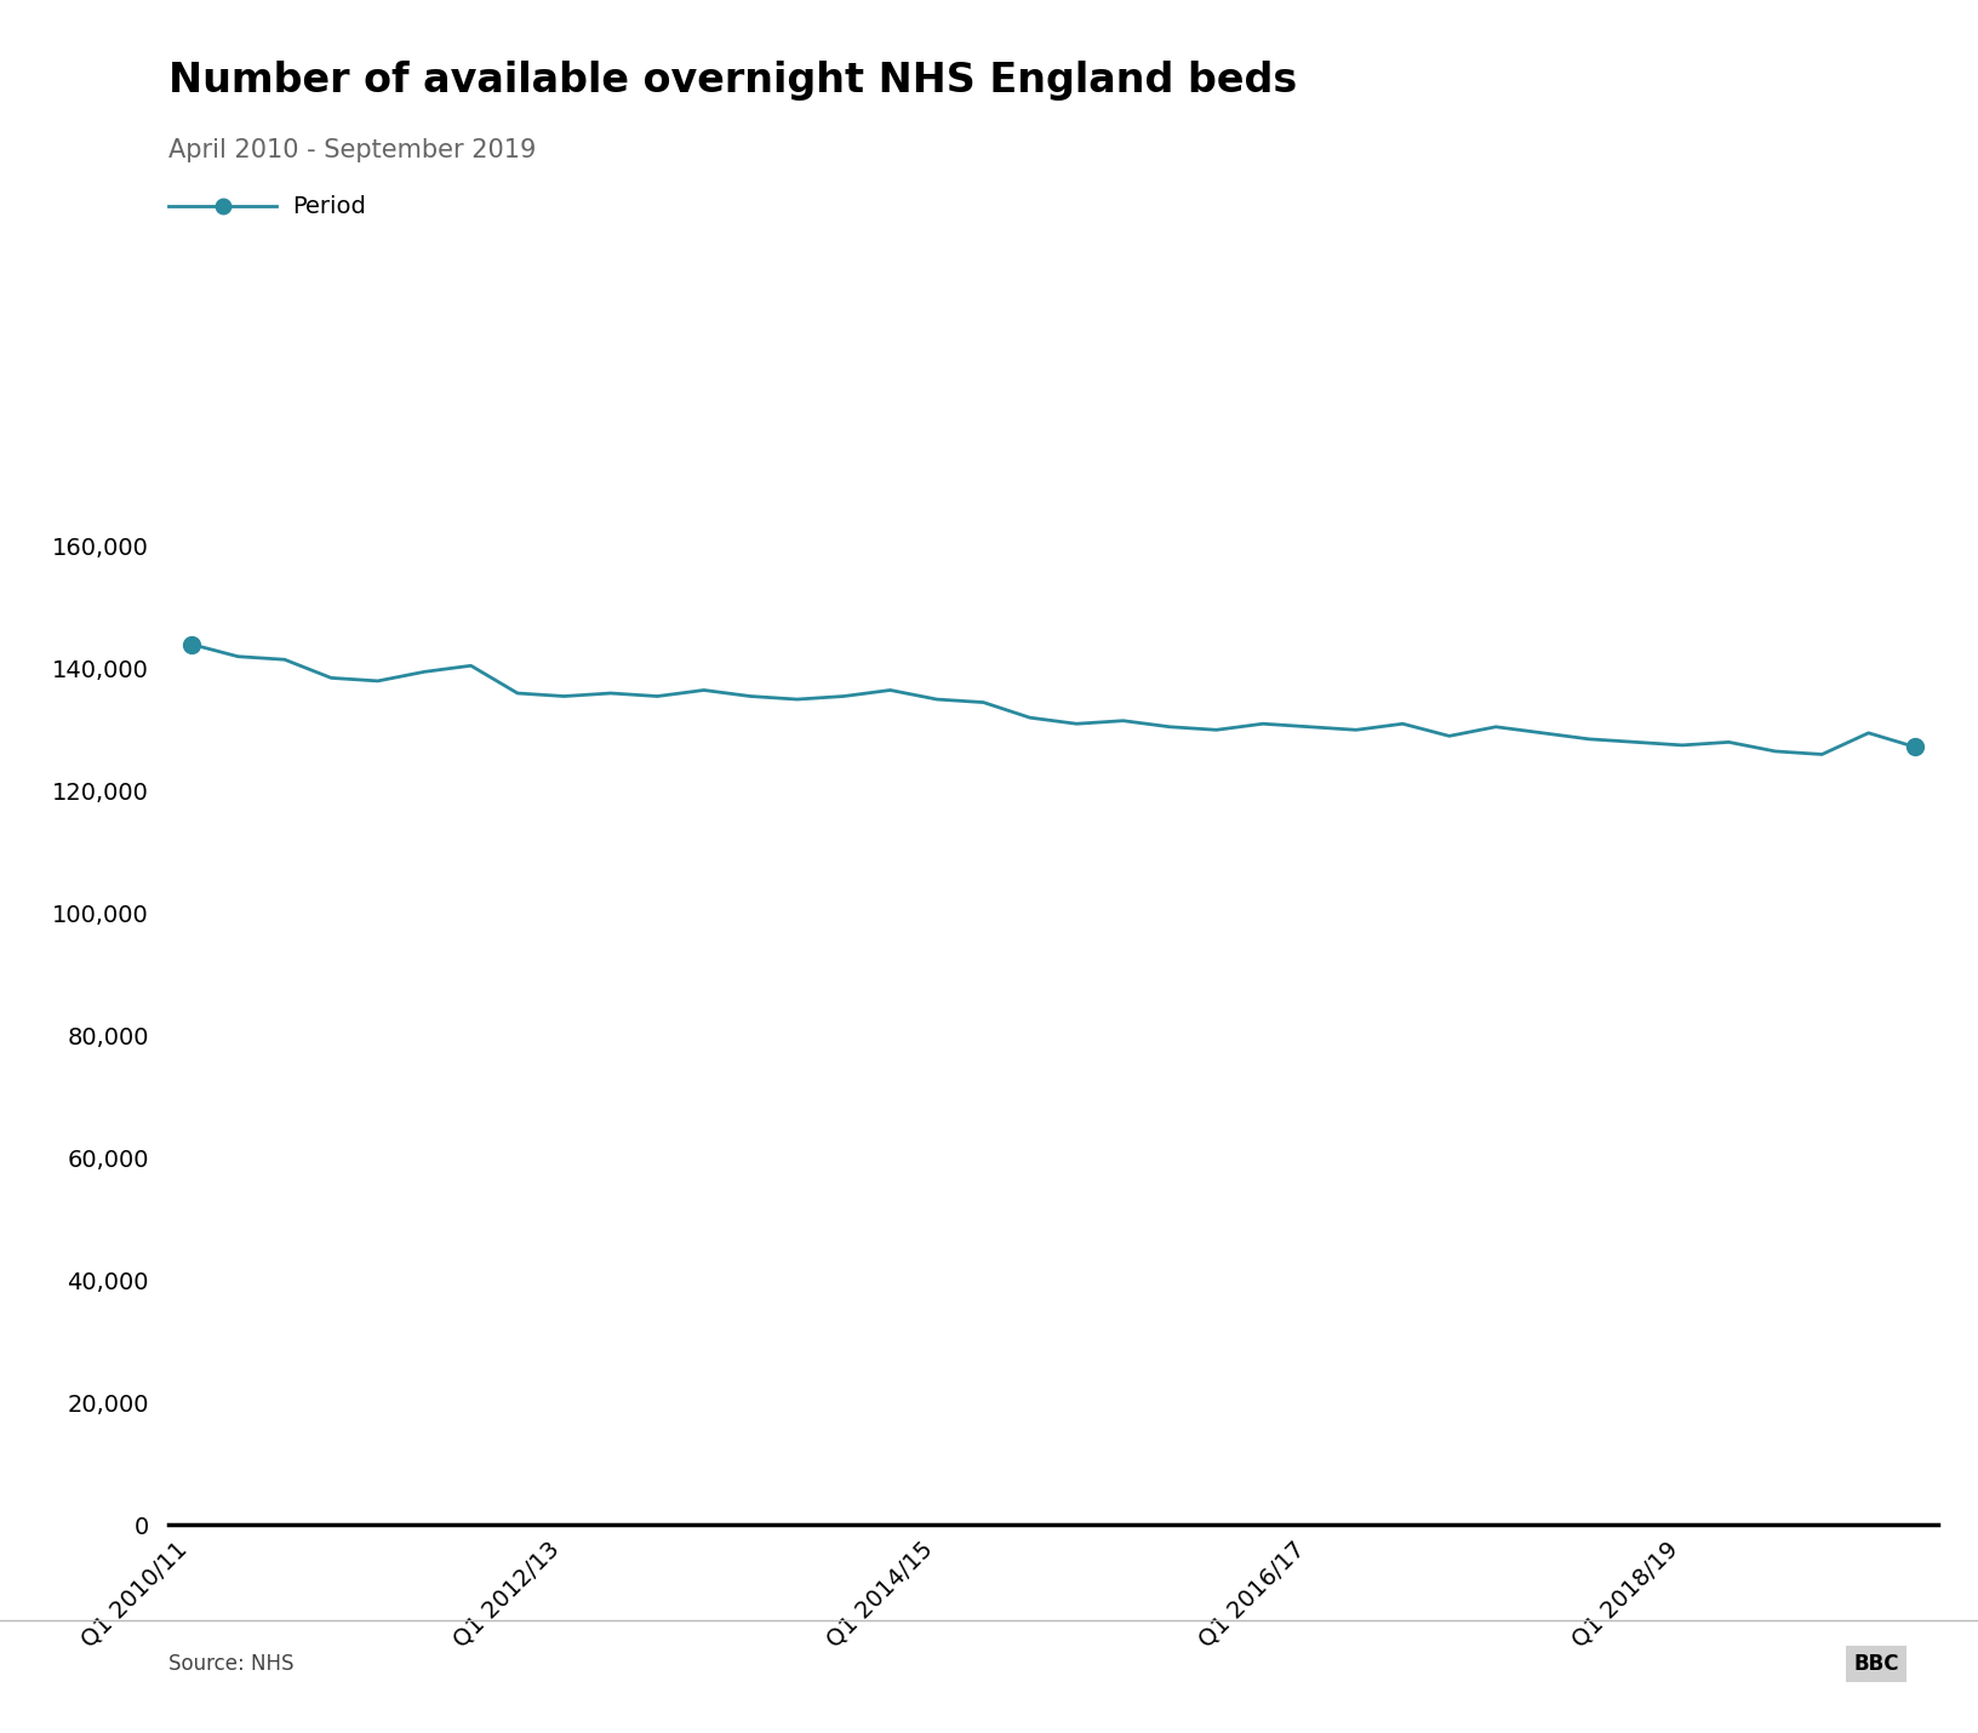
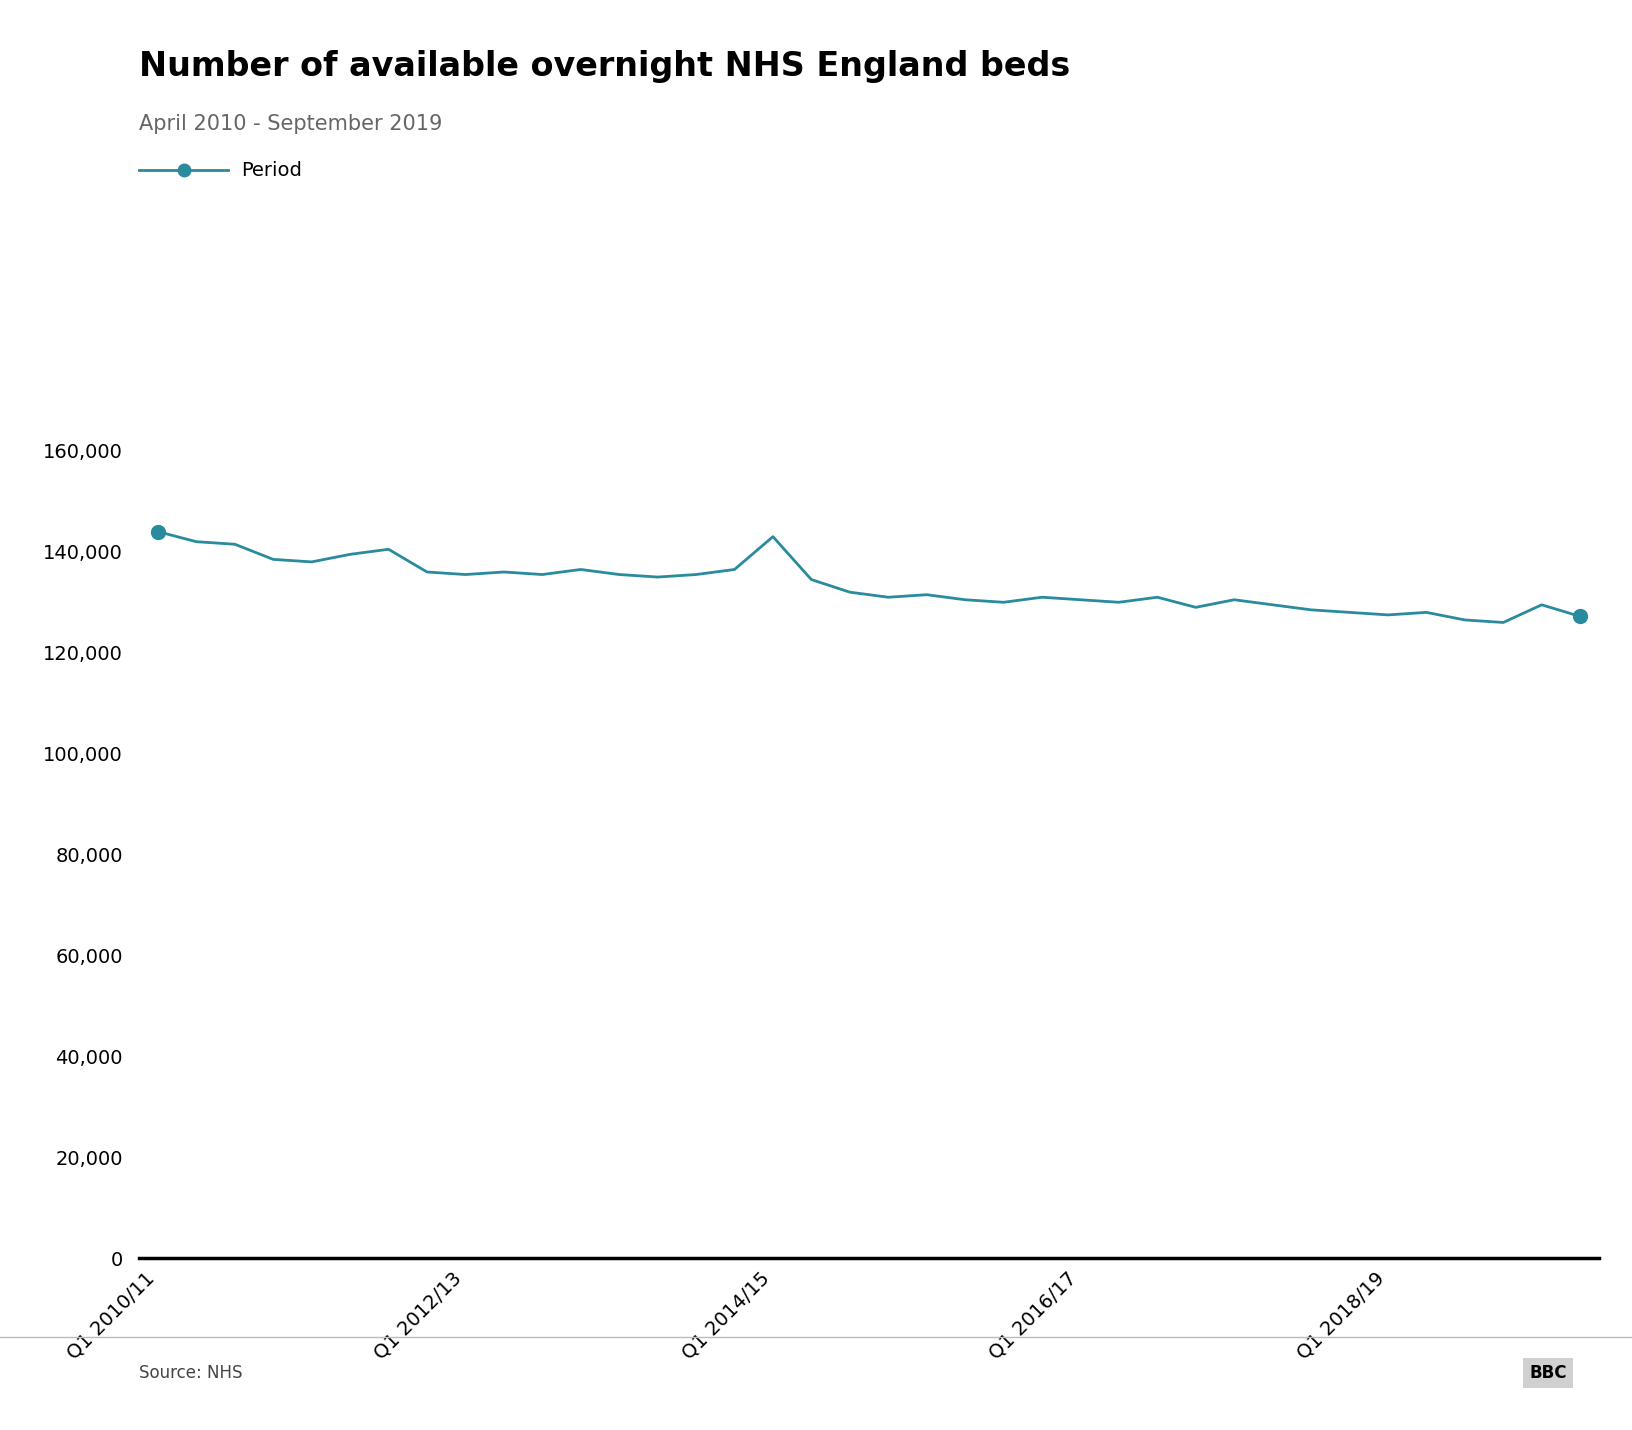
Q1 2014/15: 135,000 -> 143,000
